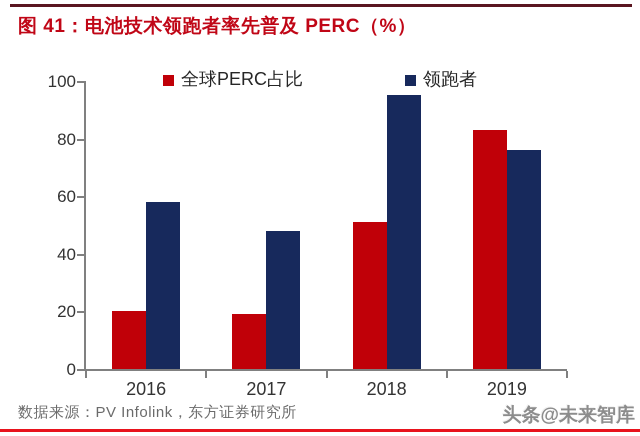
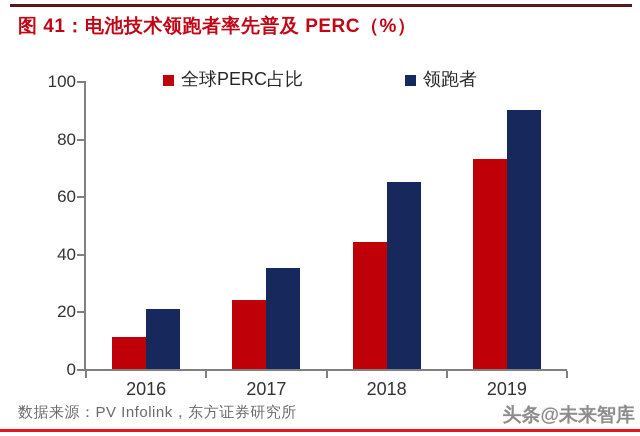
全球PERC占比/2016: 20 -> 11
领跑者/2016: 58 -> 21
全球PERC占比/2017: 19 -> 24
领跑者/2017: 48 -> 35
全球PERC占比/2018: 51 -> 44
领跑者/2018: 95 -> 65
全球PERC占比/2019: 83 -> 73
领跑者/2019: 76 -> 90
